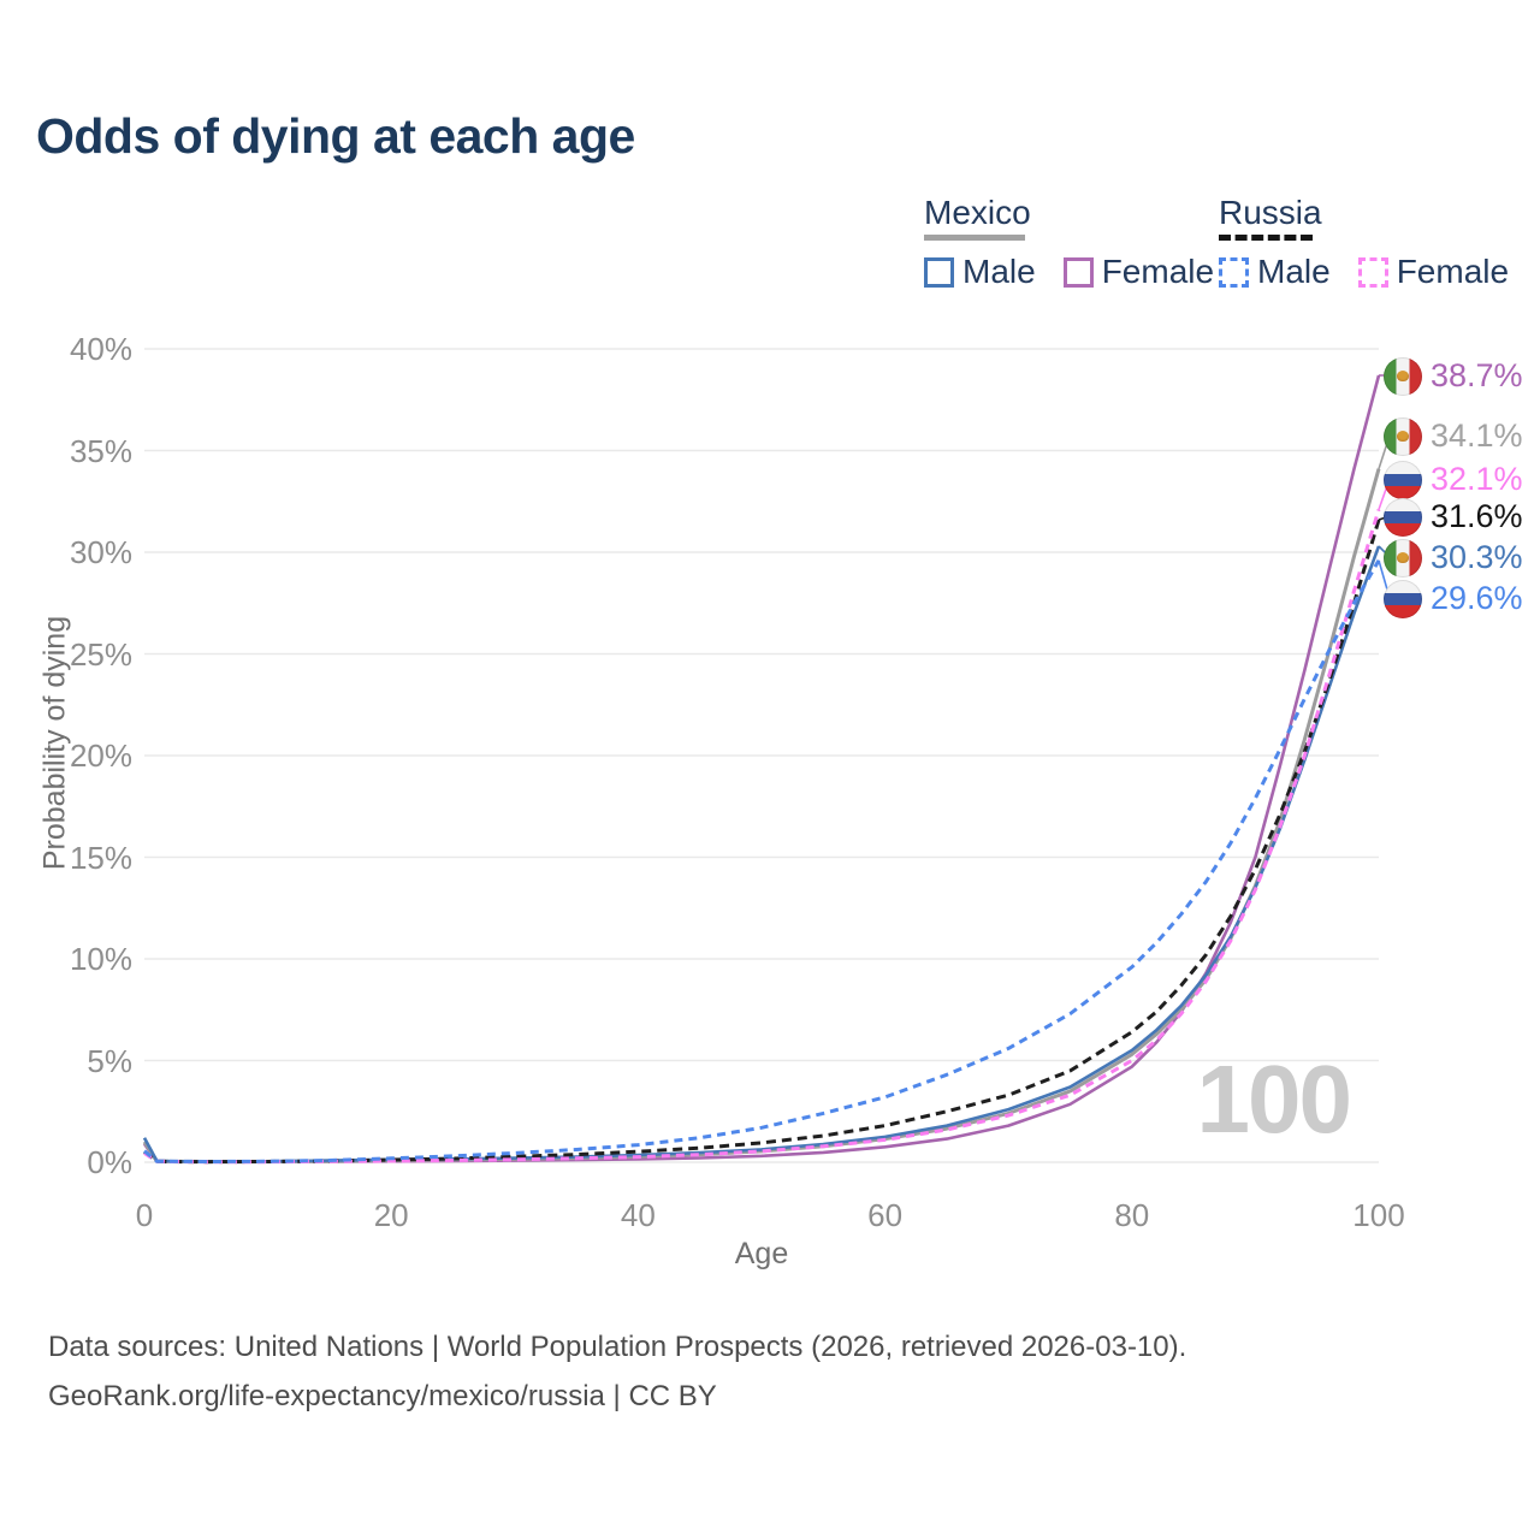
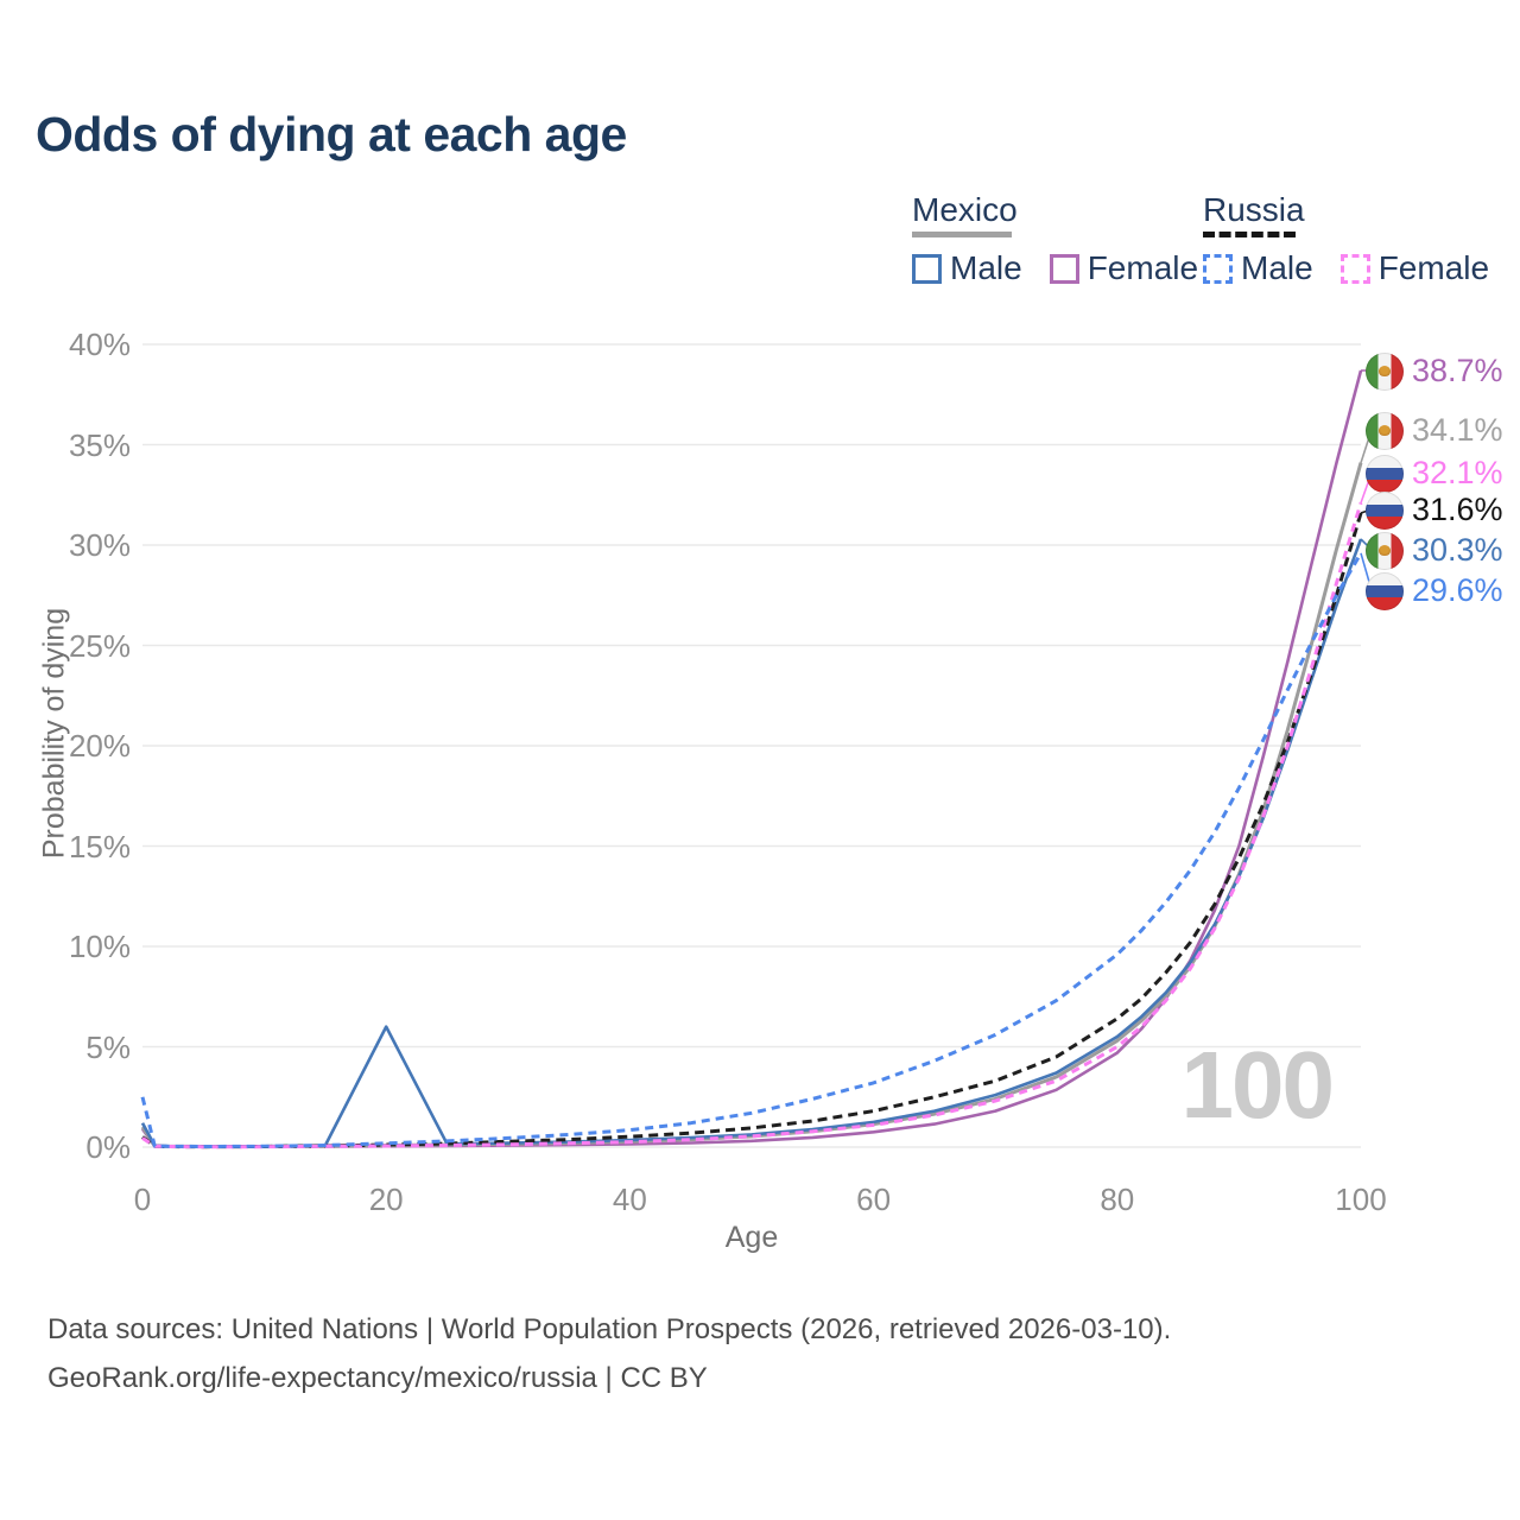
Russia Male/0: 0.6% -> 2.5%
Mexico Male/20: 0.1% -> 6.0%
